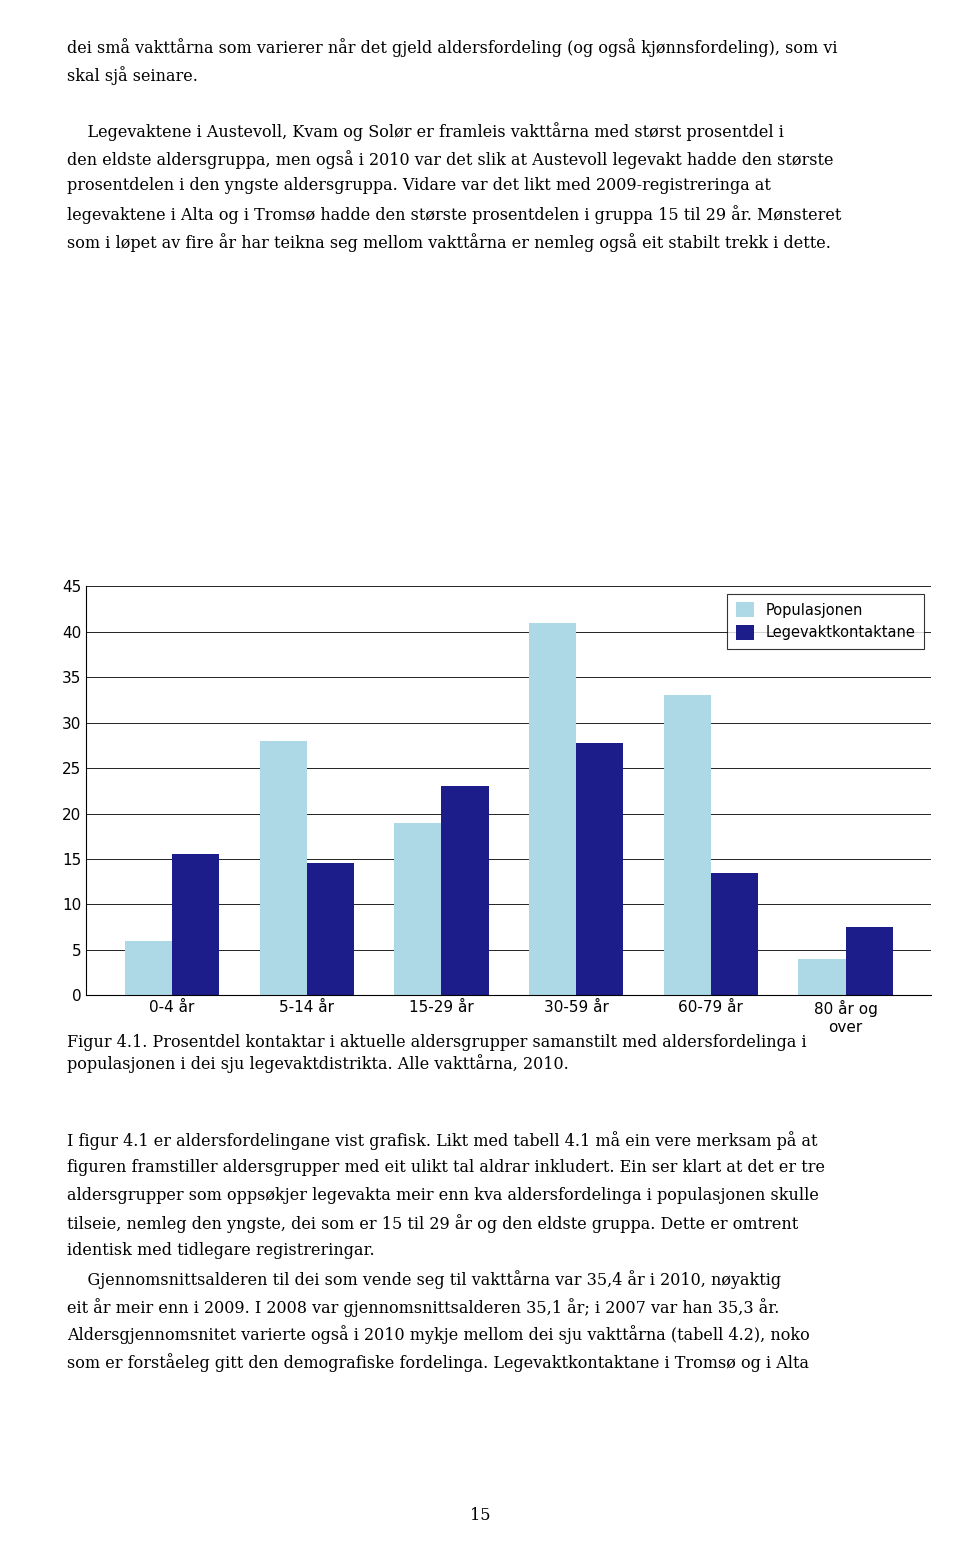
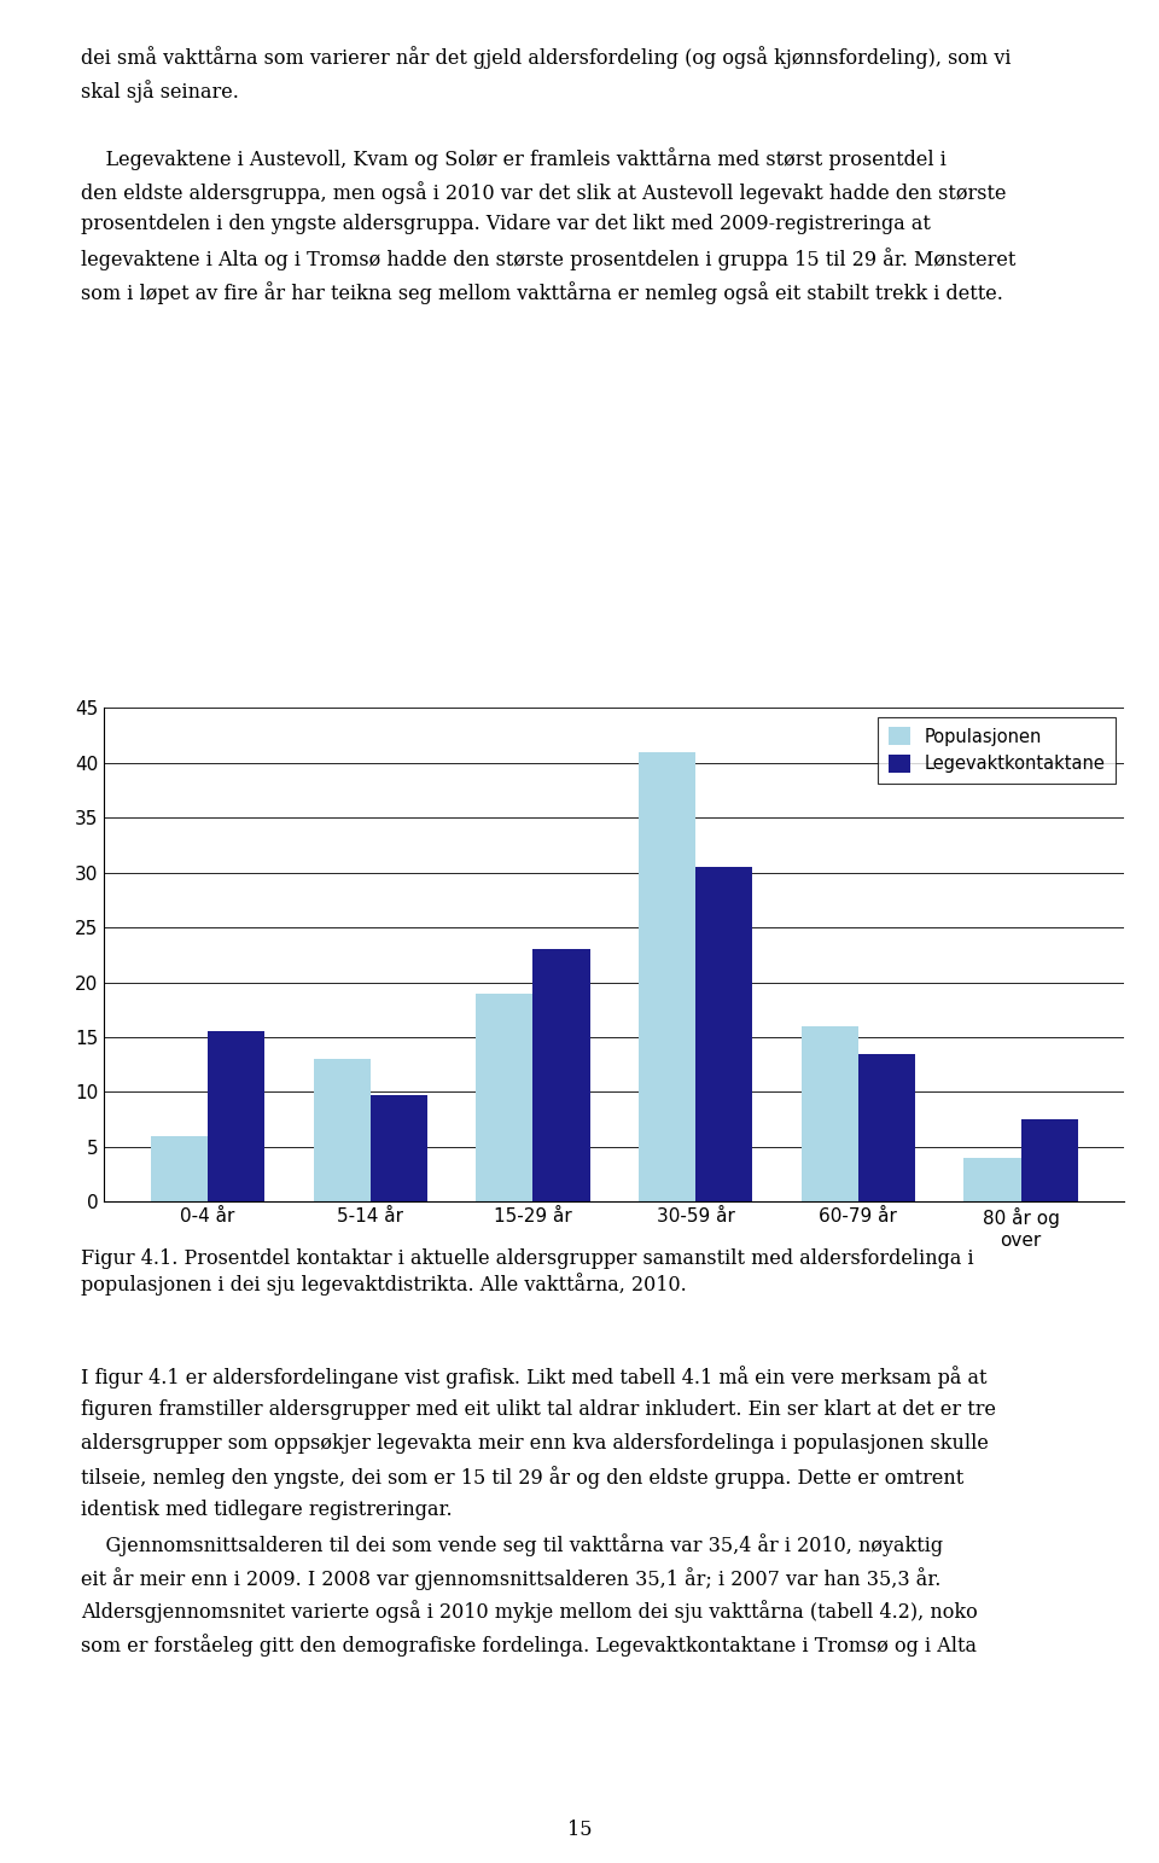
Populasjonen/5-14 år: 28 -> 13
Legevaktkontaktane/5-14 år: 14.6 -> 9.7
Legevaktkontaktane/30-59 år: 27.8 -> 30.5
Populasjonen/60-79 år: 33 -> 16
